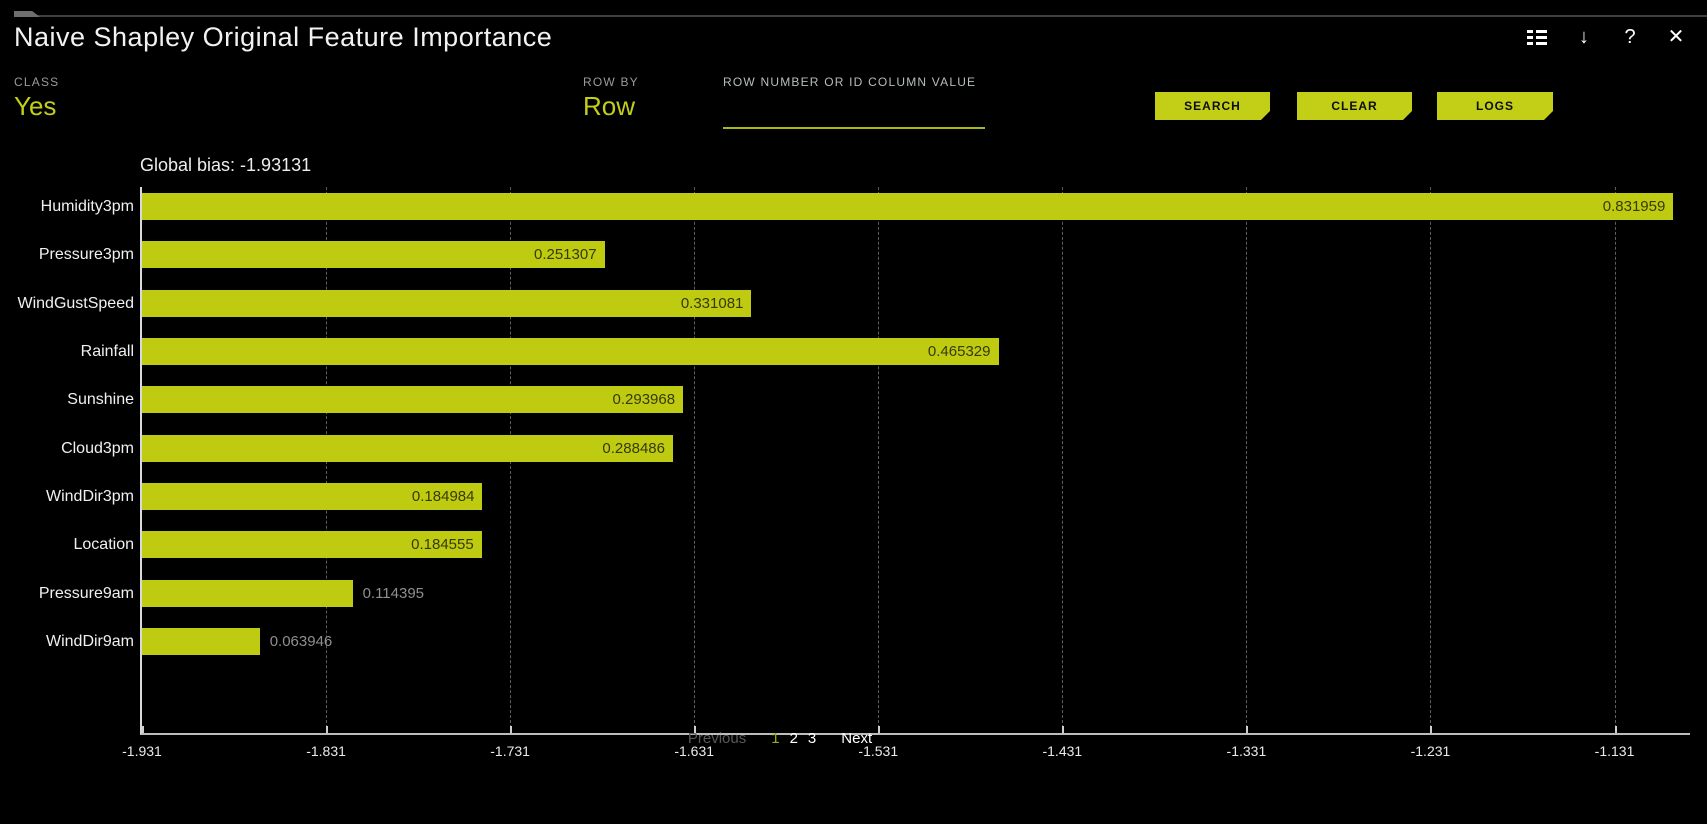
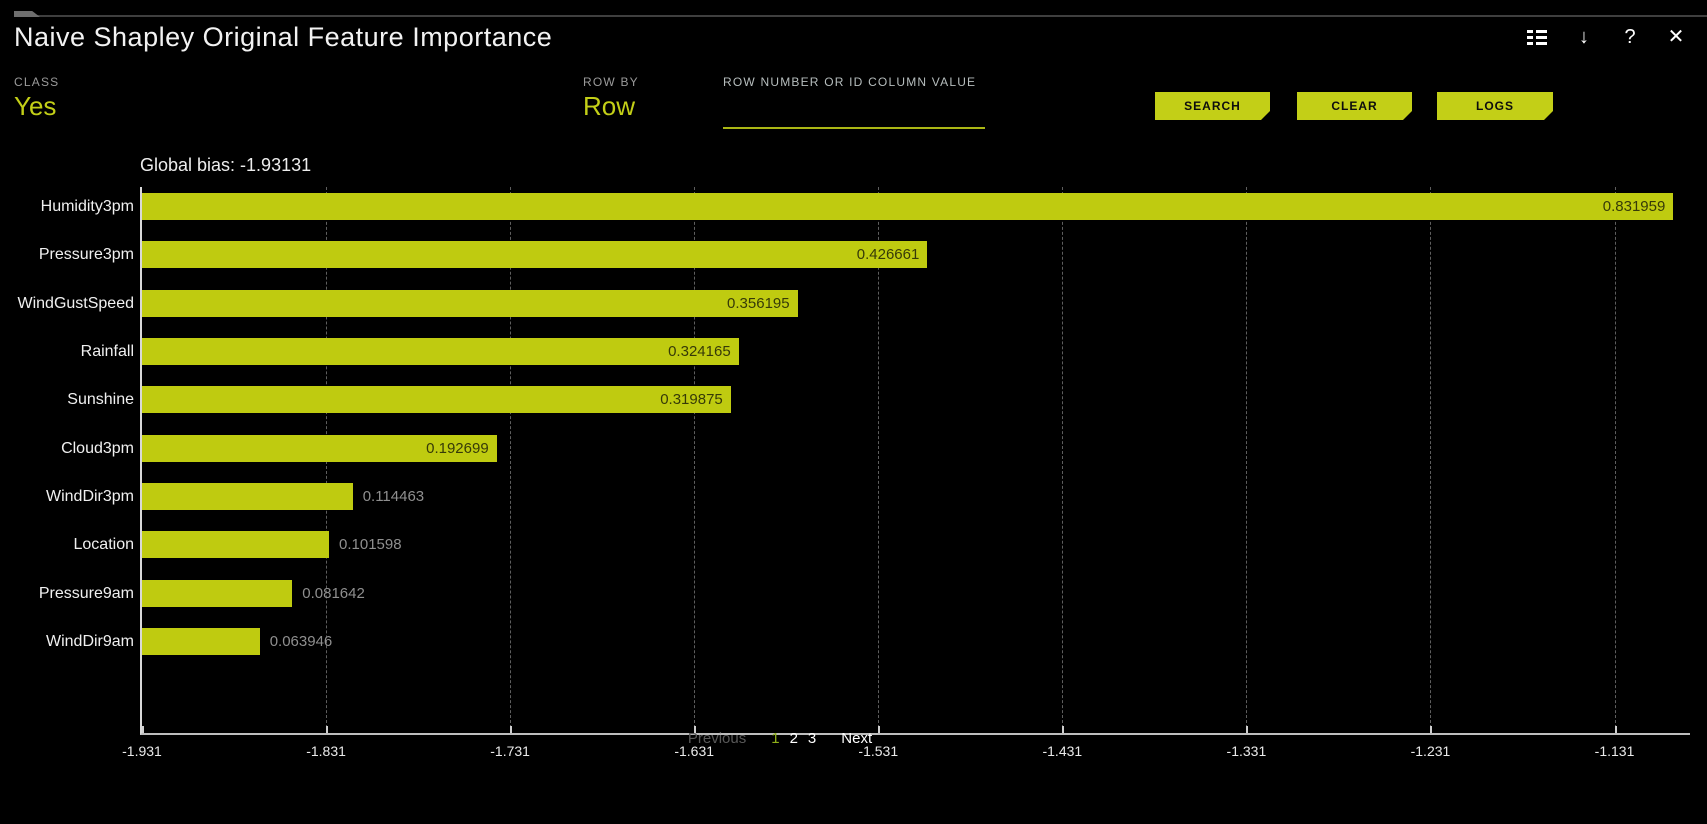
Pressure3pm: 0.251307 -> 0.426661
WindGustSpeed: 0.331081 -> 0.356195
Rainfall: 0.465329 -> 0.324165
Sunshine: 0.293968 -> 0.319875
Cloud3pm: 0.288486 -> 0.192699
WindDir3pm: 0.184984 -> 0.114463
Location: 0.184555 -> 0.101598
Pressure9am: 0.114395 -> 0.081642
